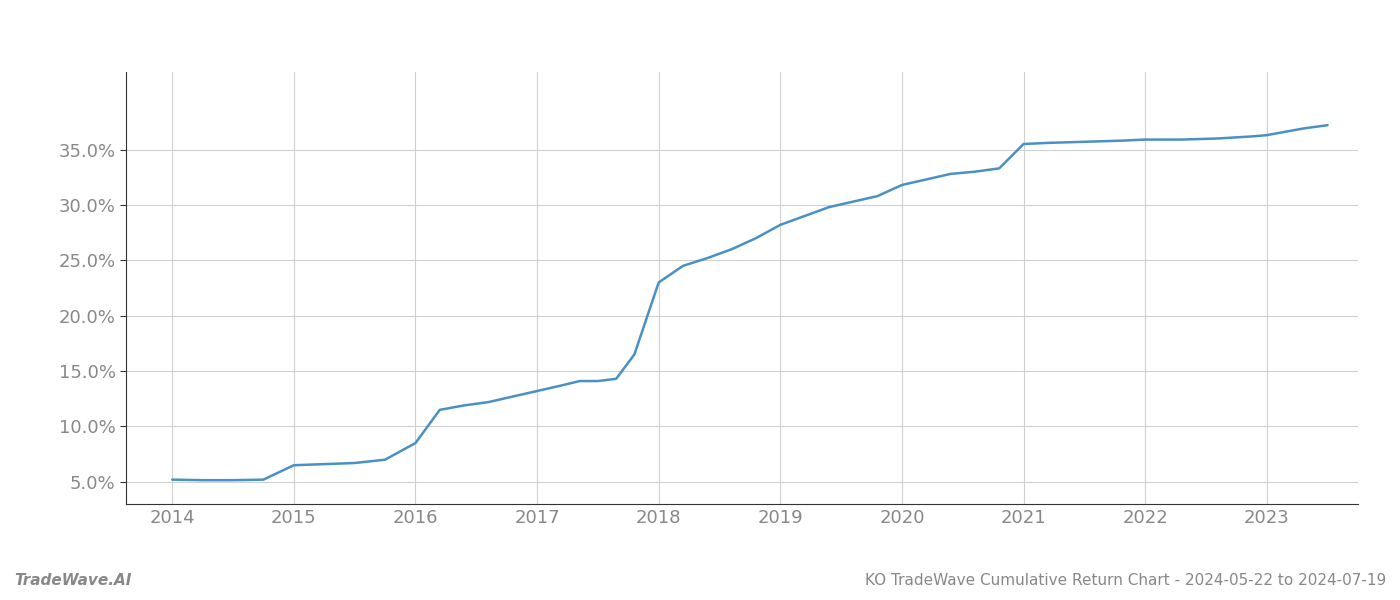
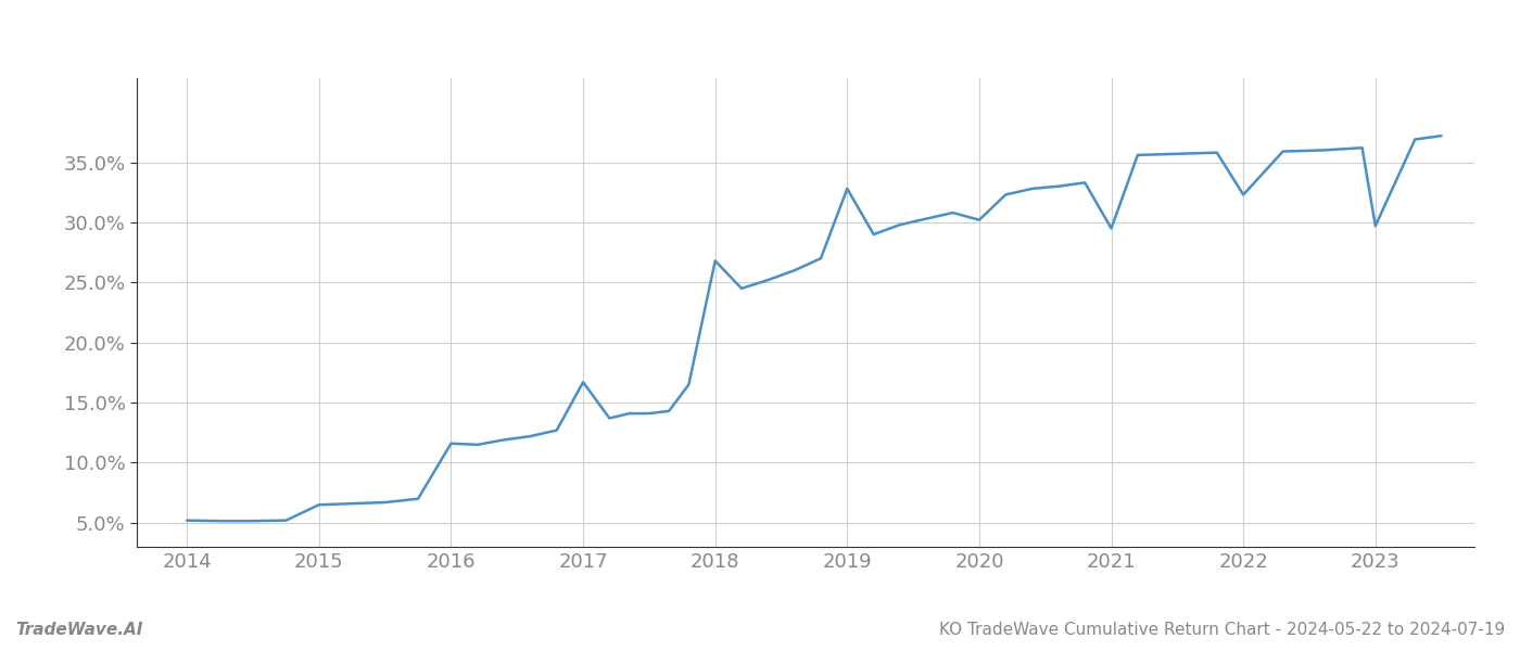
2016: 8.5% -> 11.6%
2017: 13.2% -> 16.7%
2018: 23.0% -> 26.8%
2019: 28.2% -> 32.8%
2020: 31.8% -> 30.2%
2021: 35.5% -> 29.5%
2022: 35.9% -> 32.3%
2023: 36.3% -> 29.7%
